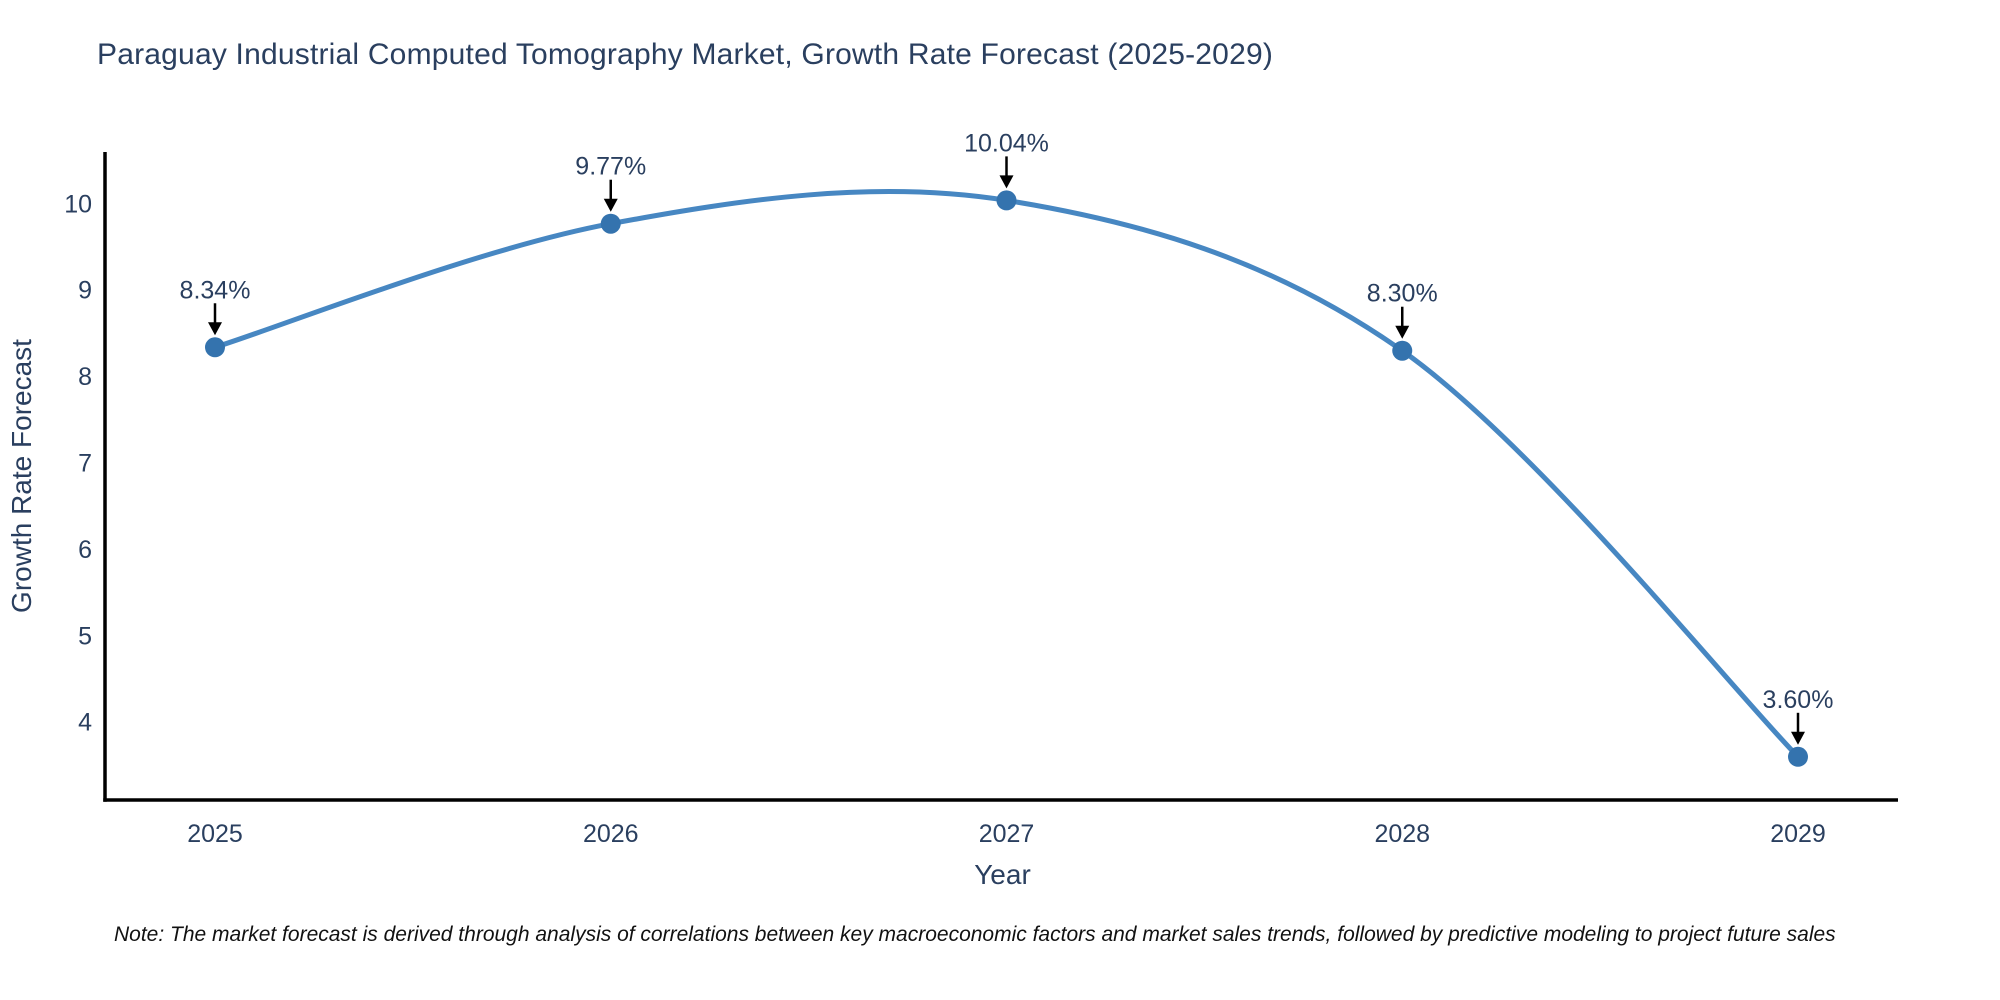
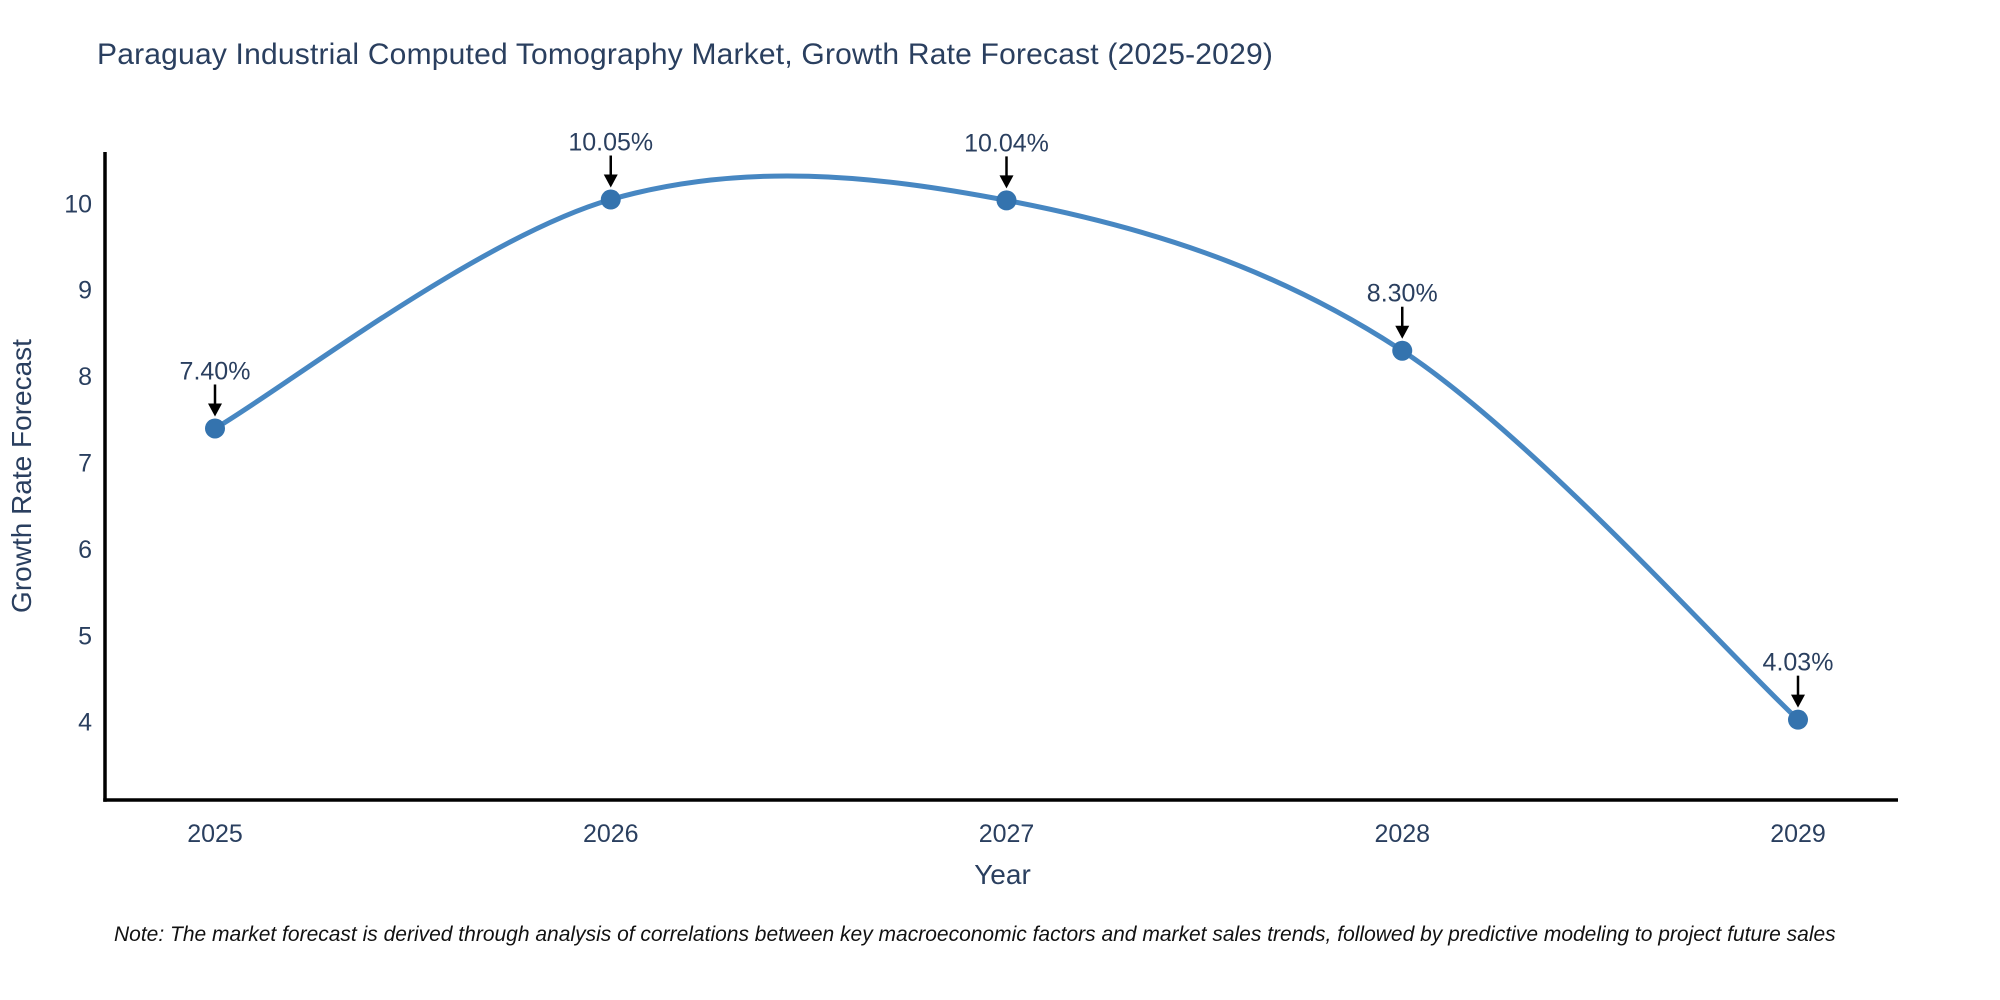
2025: 8.34% -> 7.40%
2026: 9.77% -> 10.05%
2029: 3.60% -> 4.03%
